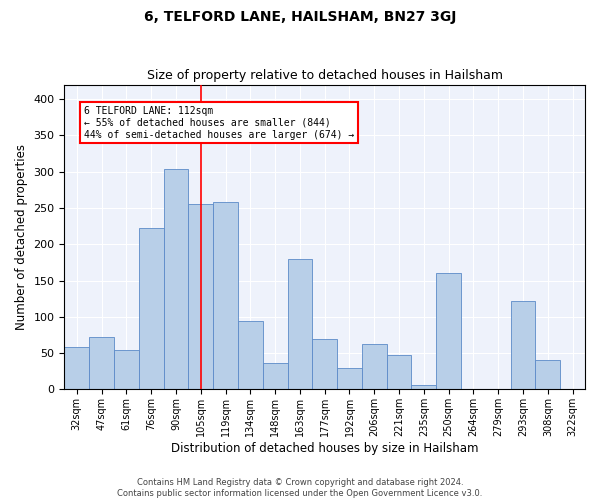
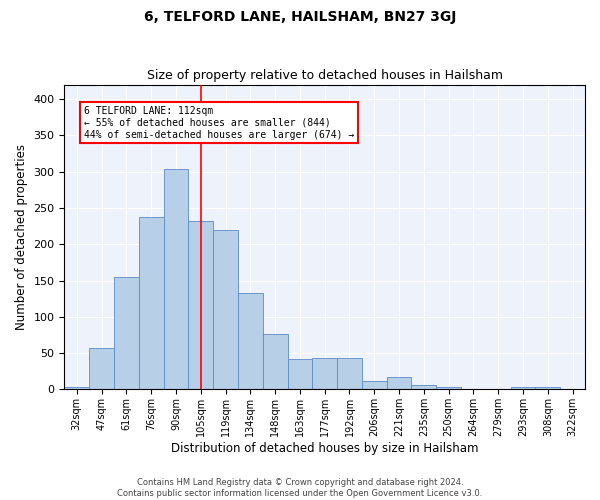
32sqm: 58 -> 3
47sqm: 72 -> 57
61sqm: 54 -> 155
76sqm: 222 -> 237
105sqm: 256 -> 232
119sqm: 258 -> 219
134sqm: 94 -> 133
148sqm: 36 -> 76
163sqm: 180 -> 42
177sqm: 70 -> 43
192sqm: 30 -> 43
206sqm: 62 -> 12
221sqm: 48 -> 17
250sqm: 160 -> 4
293sqm: 122 -> 4
308sqm: 40 -> 3
